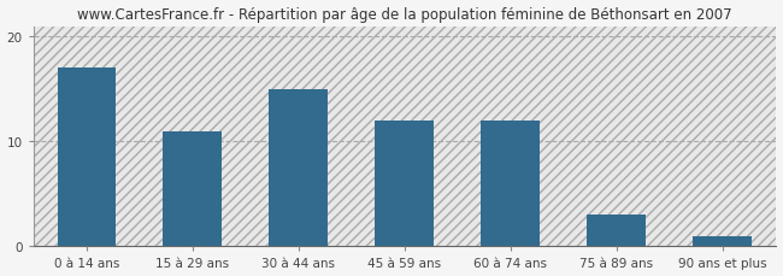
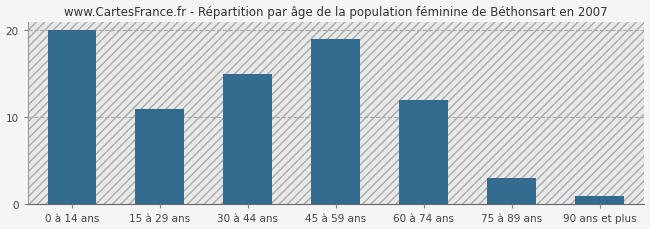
0 à 14 ans: 17 -> 20
45 à 59 ans: 12 -> 19
